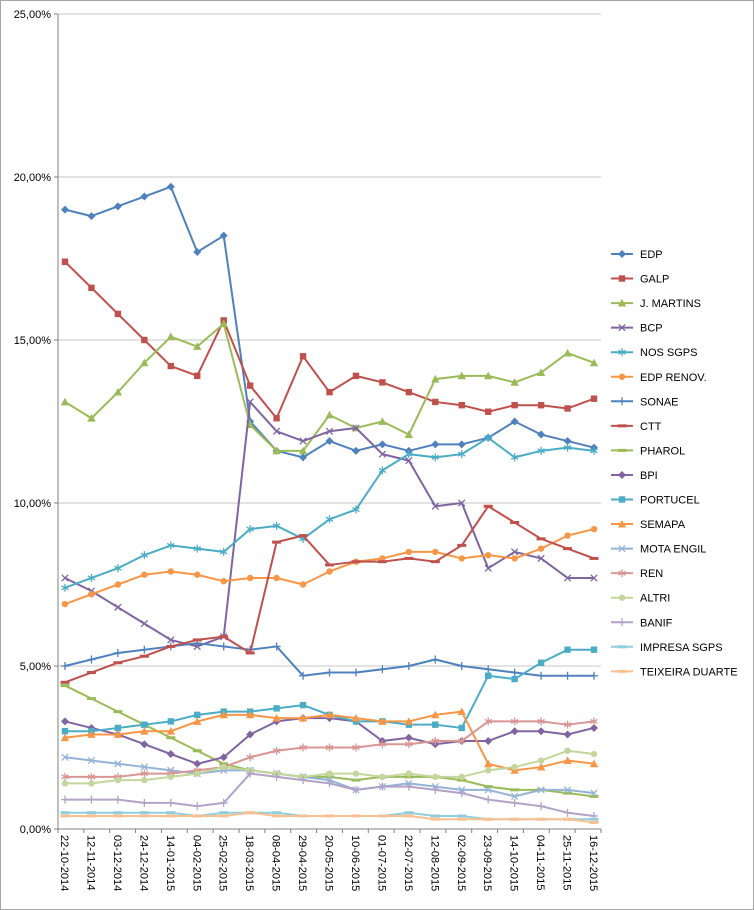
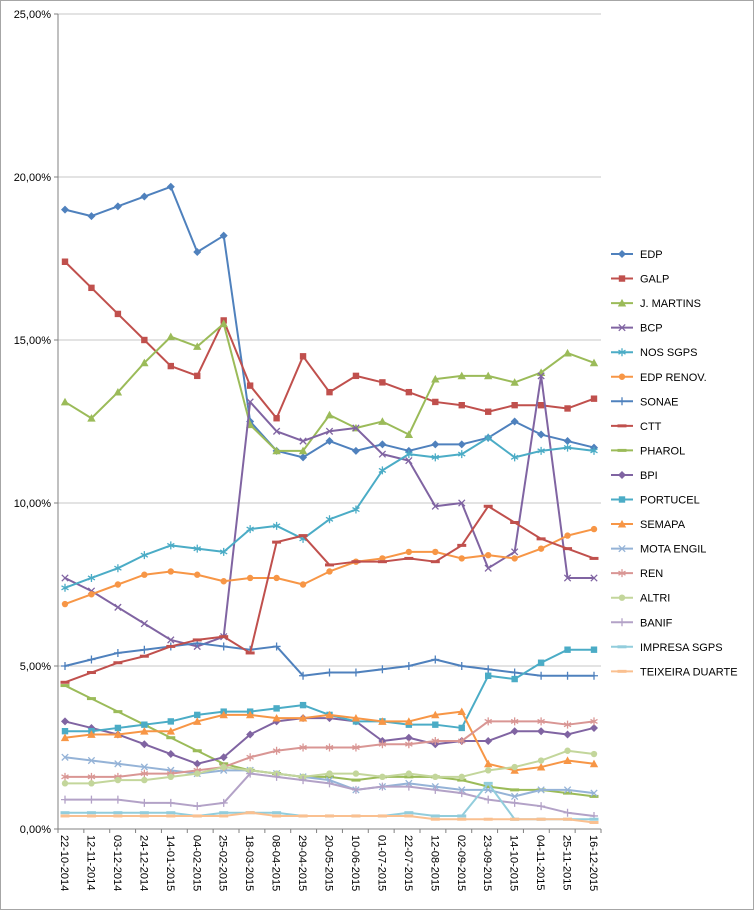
IMPRESA SGPS/23-09-2015: 0,3% -> 1,4%
BCP/04-11-2015: 8,3% -> 13,9%
